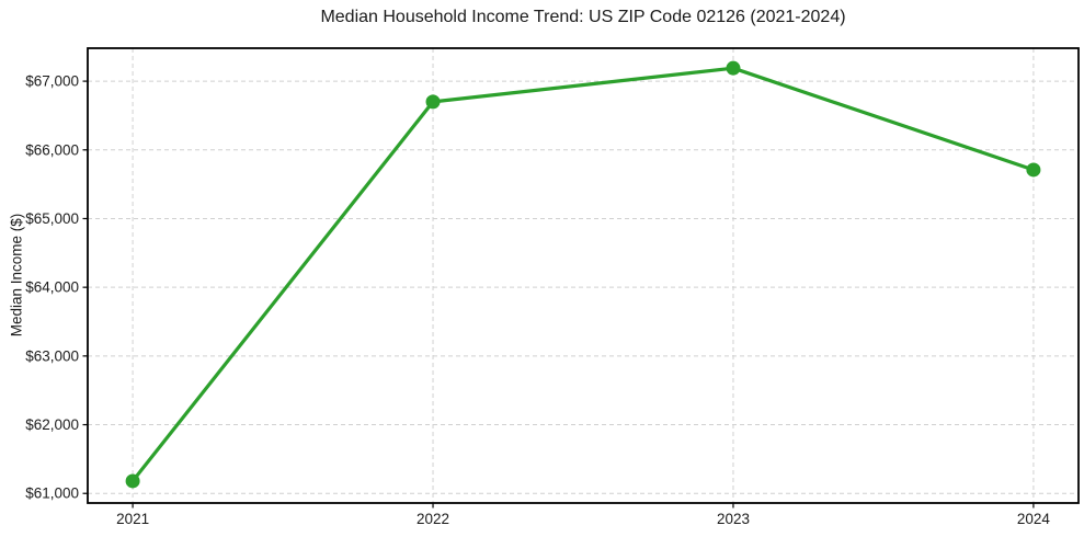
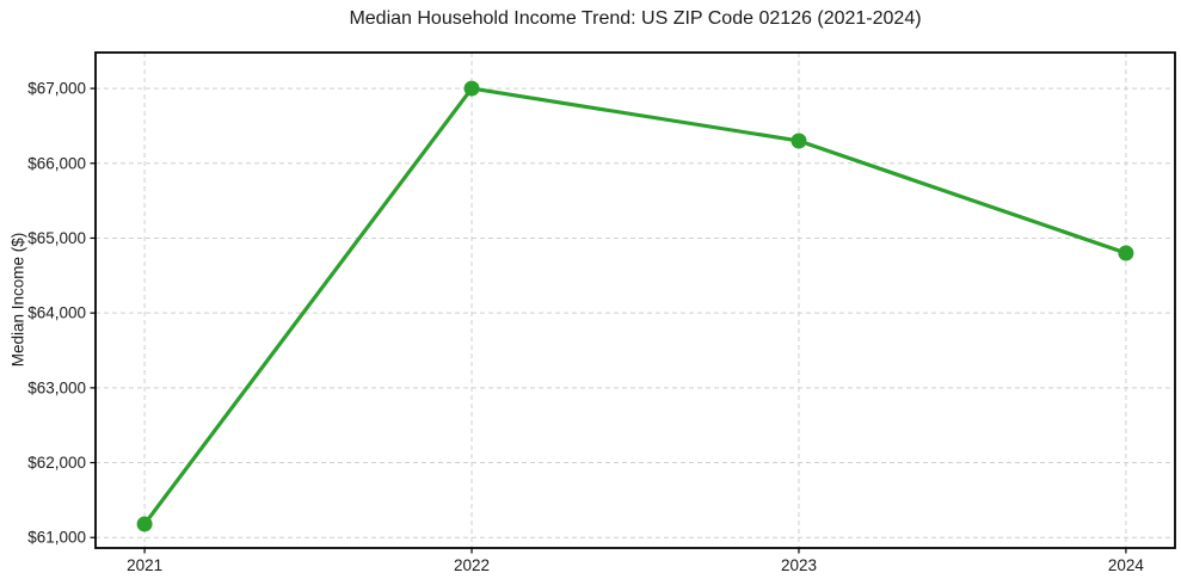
2022: $66700 -> $67000
2023: $67200 -> $66300
2024: $65700 -> $64800
